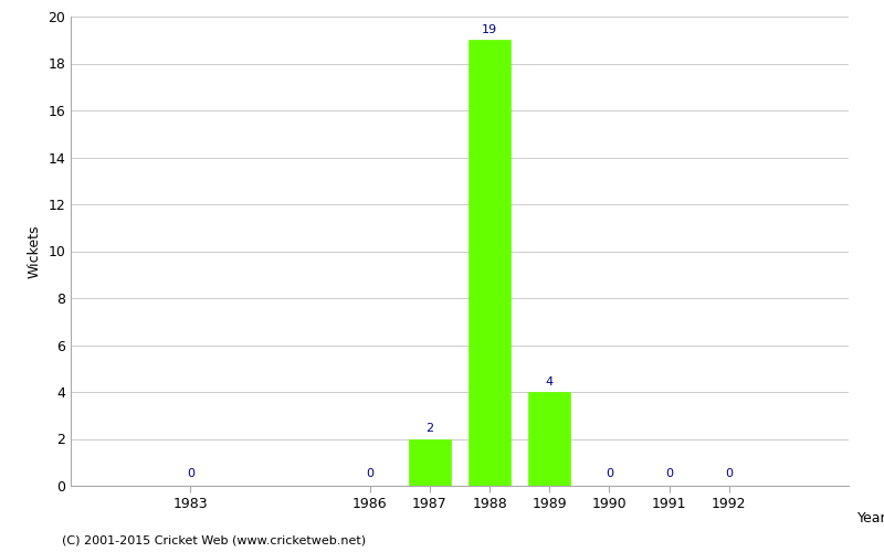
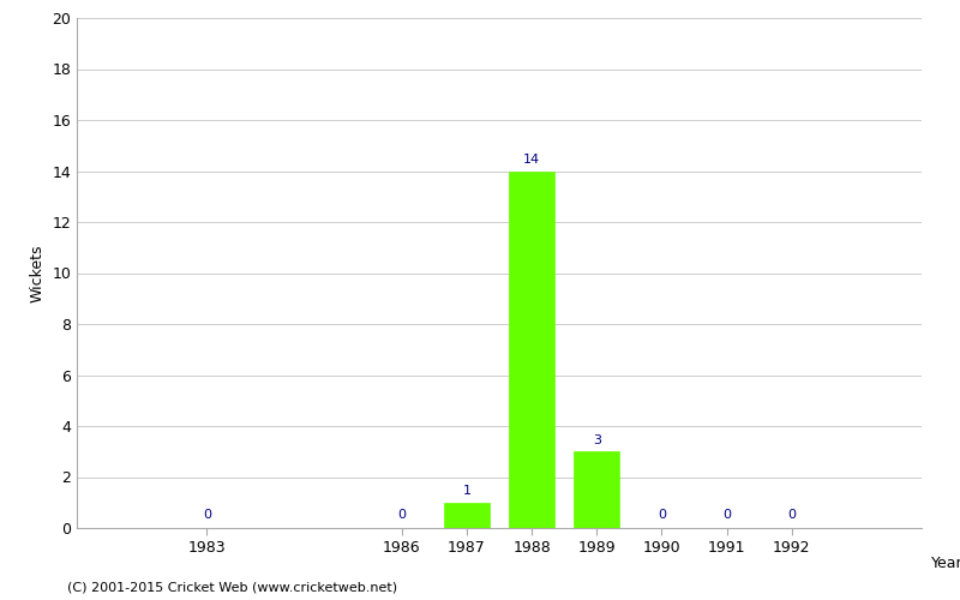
1987: 2 -> 1
1988: 19 -> 14
1989: 4 -> 3
